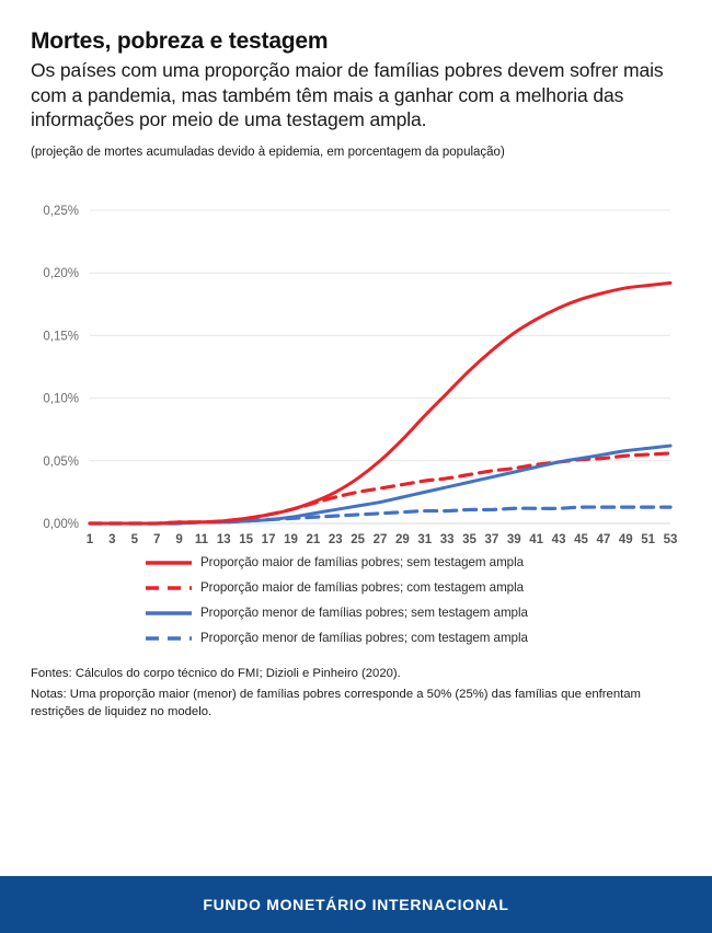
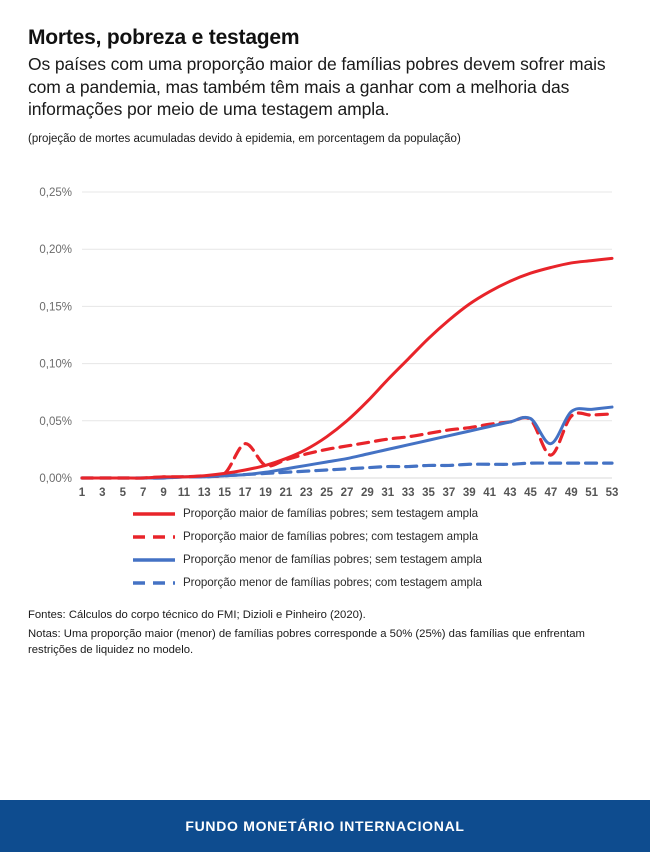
Proporção maior de famílias pobres; com testagem ampla/17: 0,01% -> 0,03%
Proporção maior de famílias pobres; com testagem ampla/47: 0,05% -> 0,02%
Proporção menor de famílias pobres; sem testagem ampla/47: 0,06% -> 0,03%
